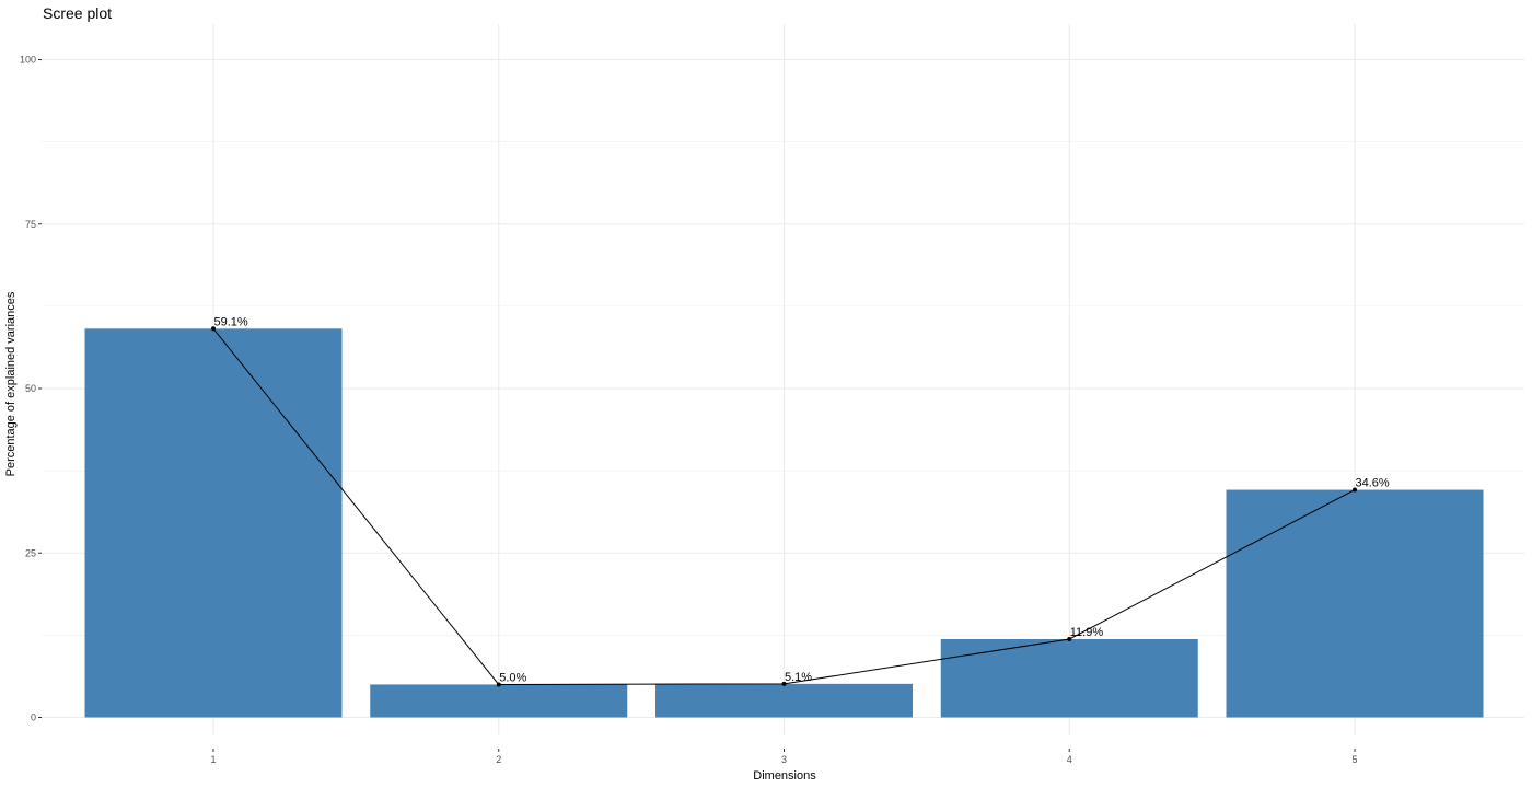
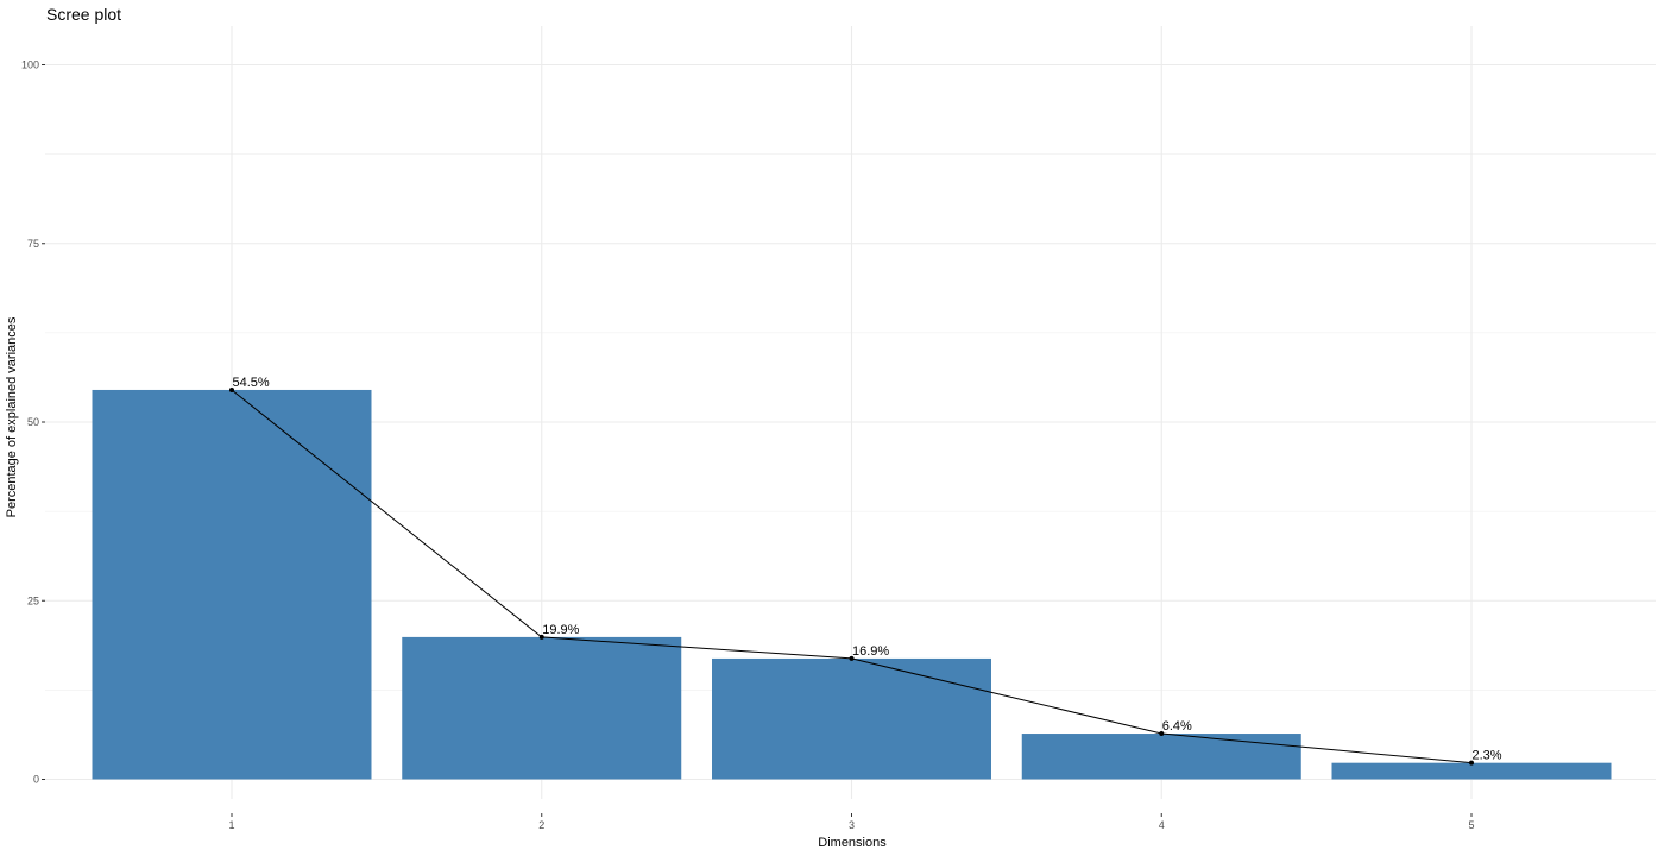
1: 59.1% -> 54.5%
2: 5.0% -> 19.9%
3: 5.1% -> 16.9%
4: 11.9% -> 6.4%
5: 34.6% -> 2.3%
